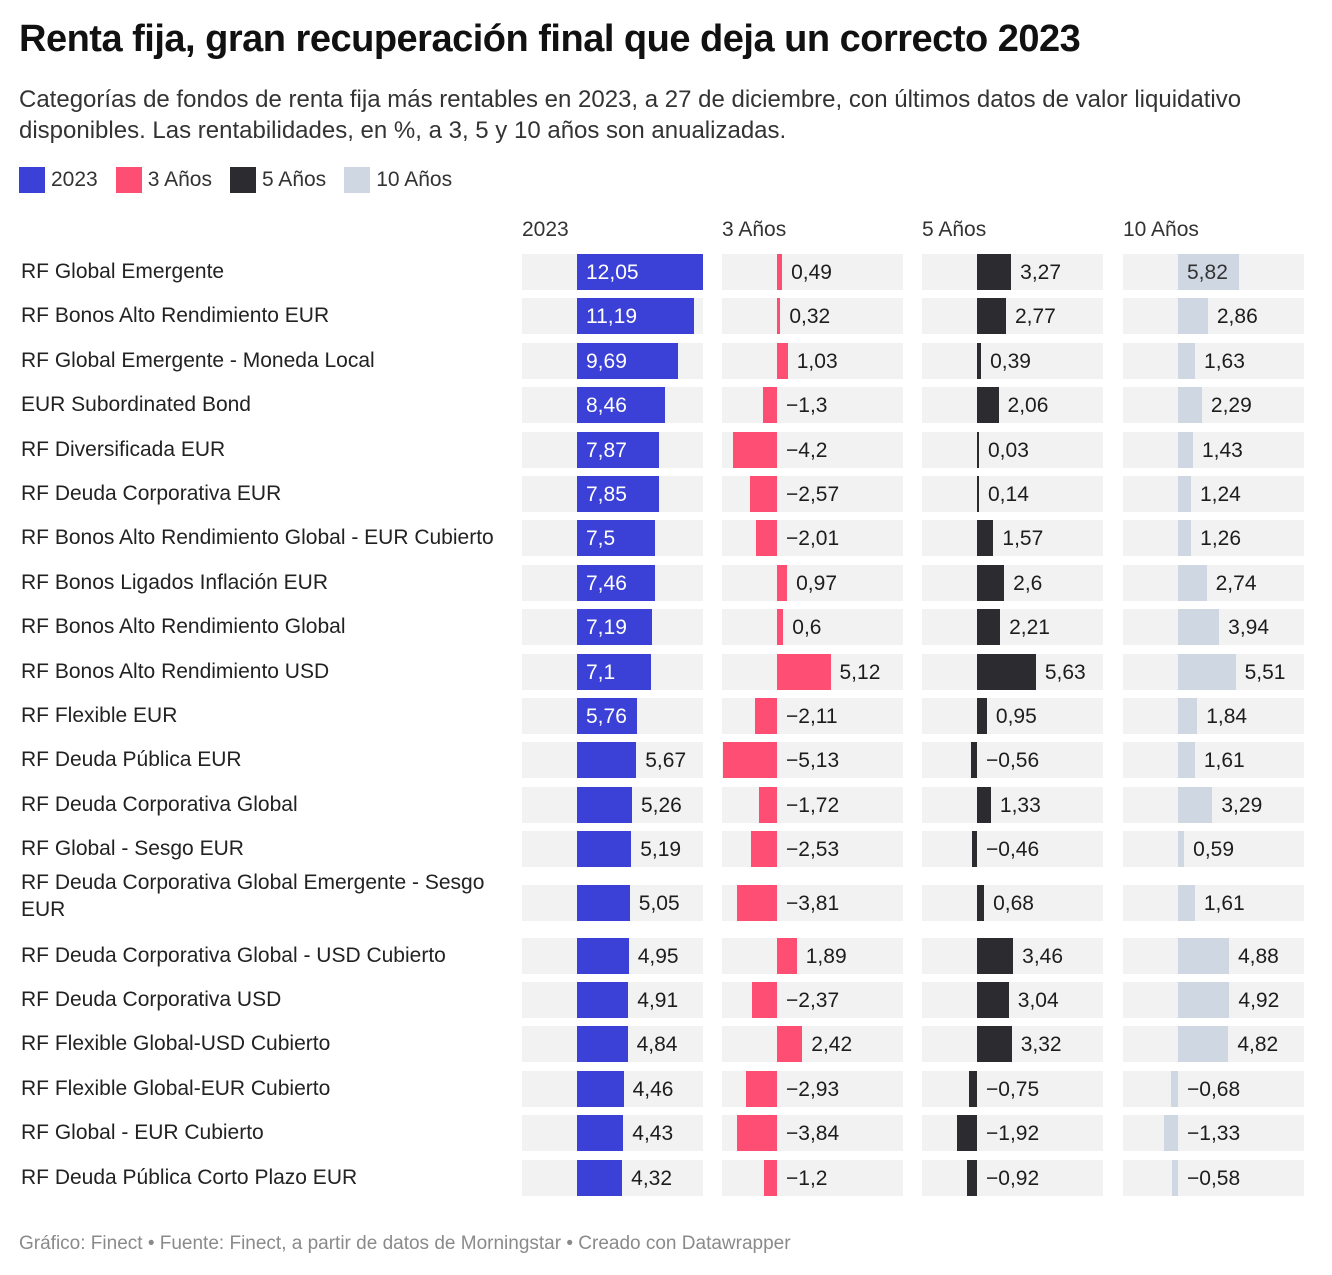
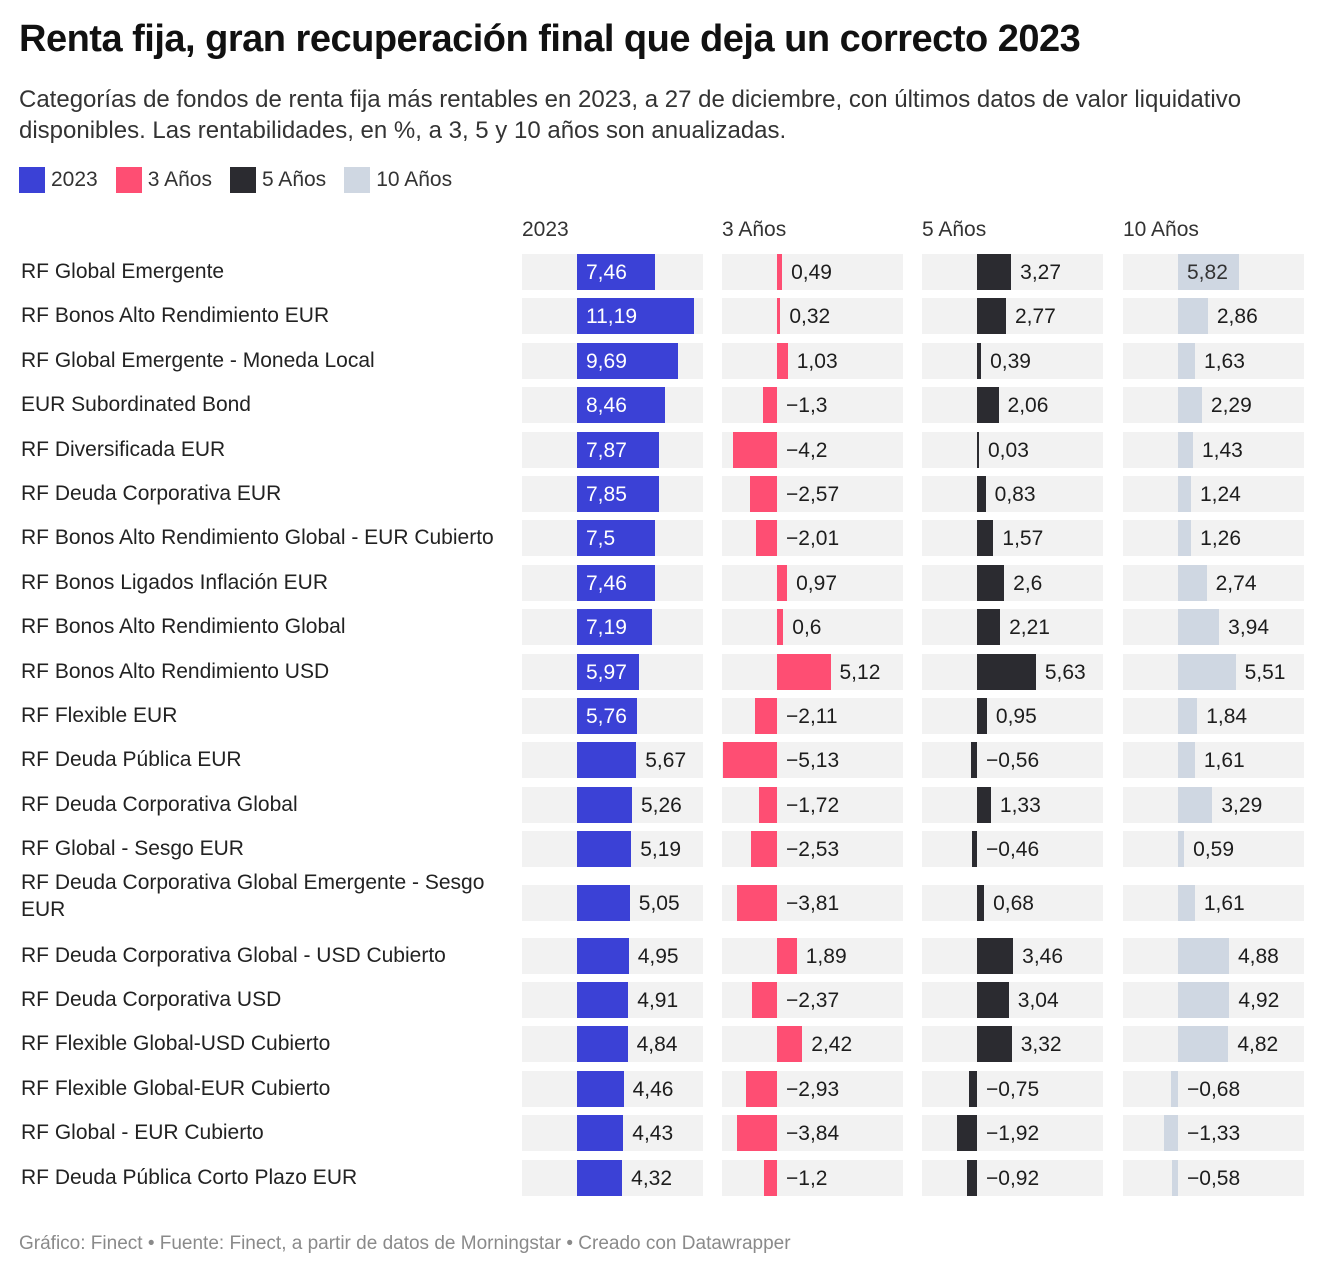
2023/RF Global Emergente: 12,05 -> 7,46
5 Años/RF Deuda Corporativa EUR: 0,14 -> 0,83
2023/RF Bonos Alto Rendimiento USD: 7,1 -> 5,97
